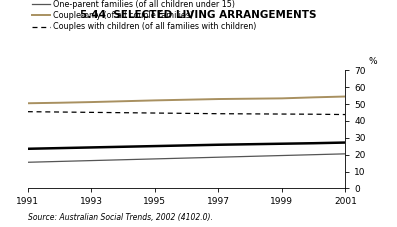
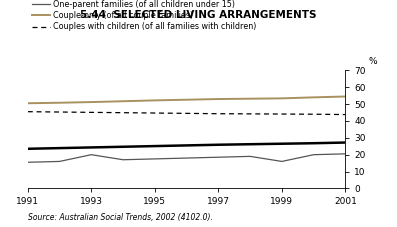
One-parent families (of all children under 15)/1993: 16 -> 20
One-parent families (of all children under 15)/1999: 20 -> 16
